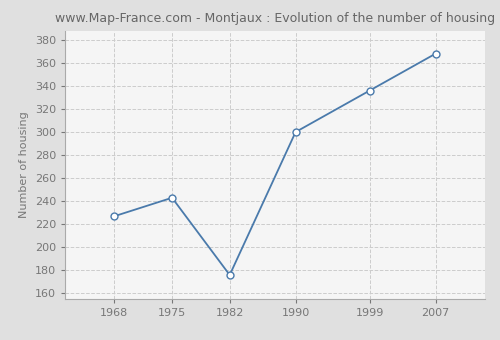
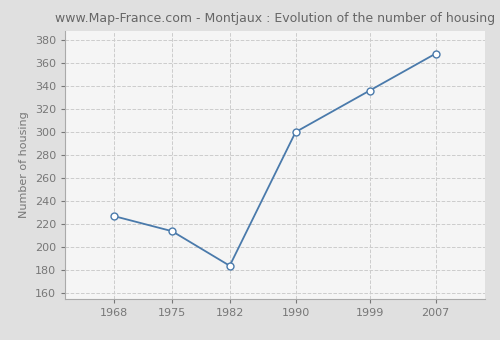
1975: 243 -> 214
1982: 176 -> 184
